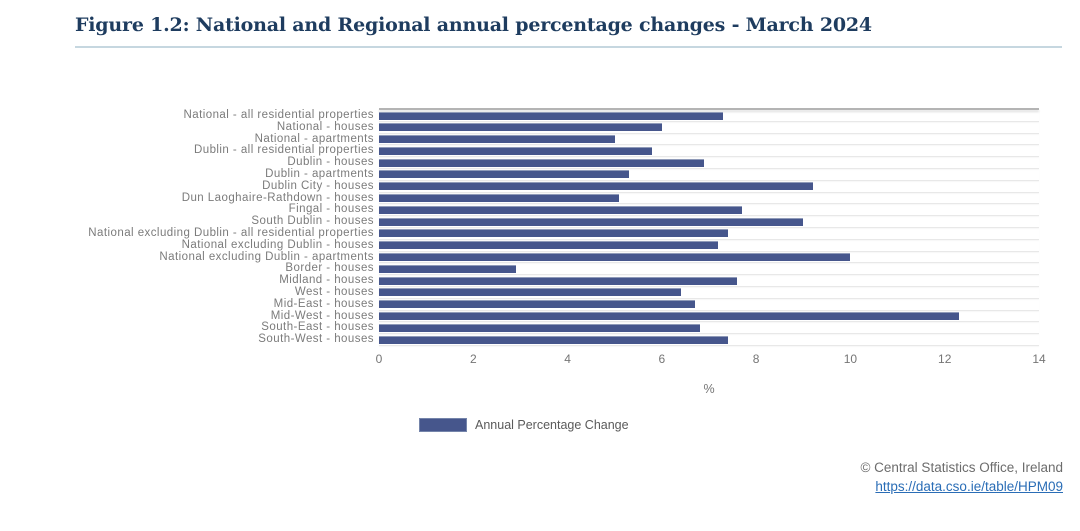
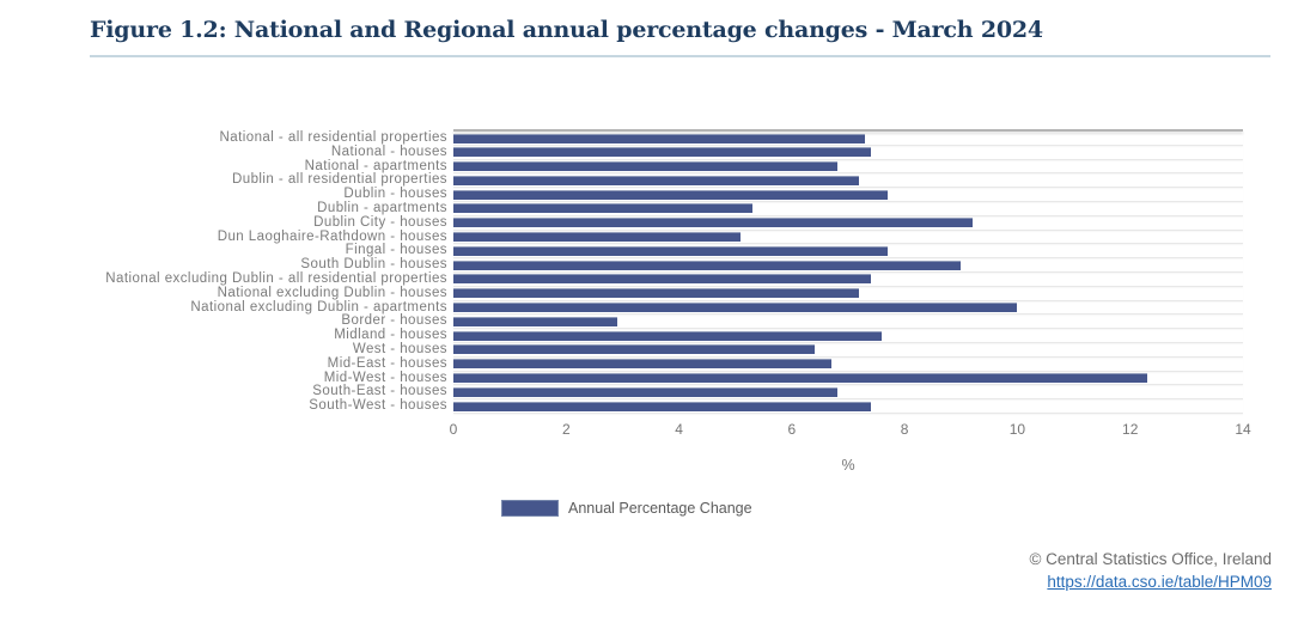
National - houses: 6.0 -> 7.4
National - apartments: 5.0 -> 6.8
Dublin - all residential properties: 5.8 -> 7.2
Dublin - houses: 6.9 -> 7.7
